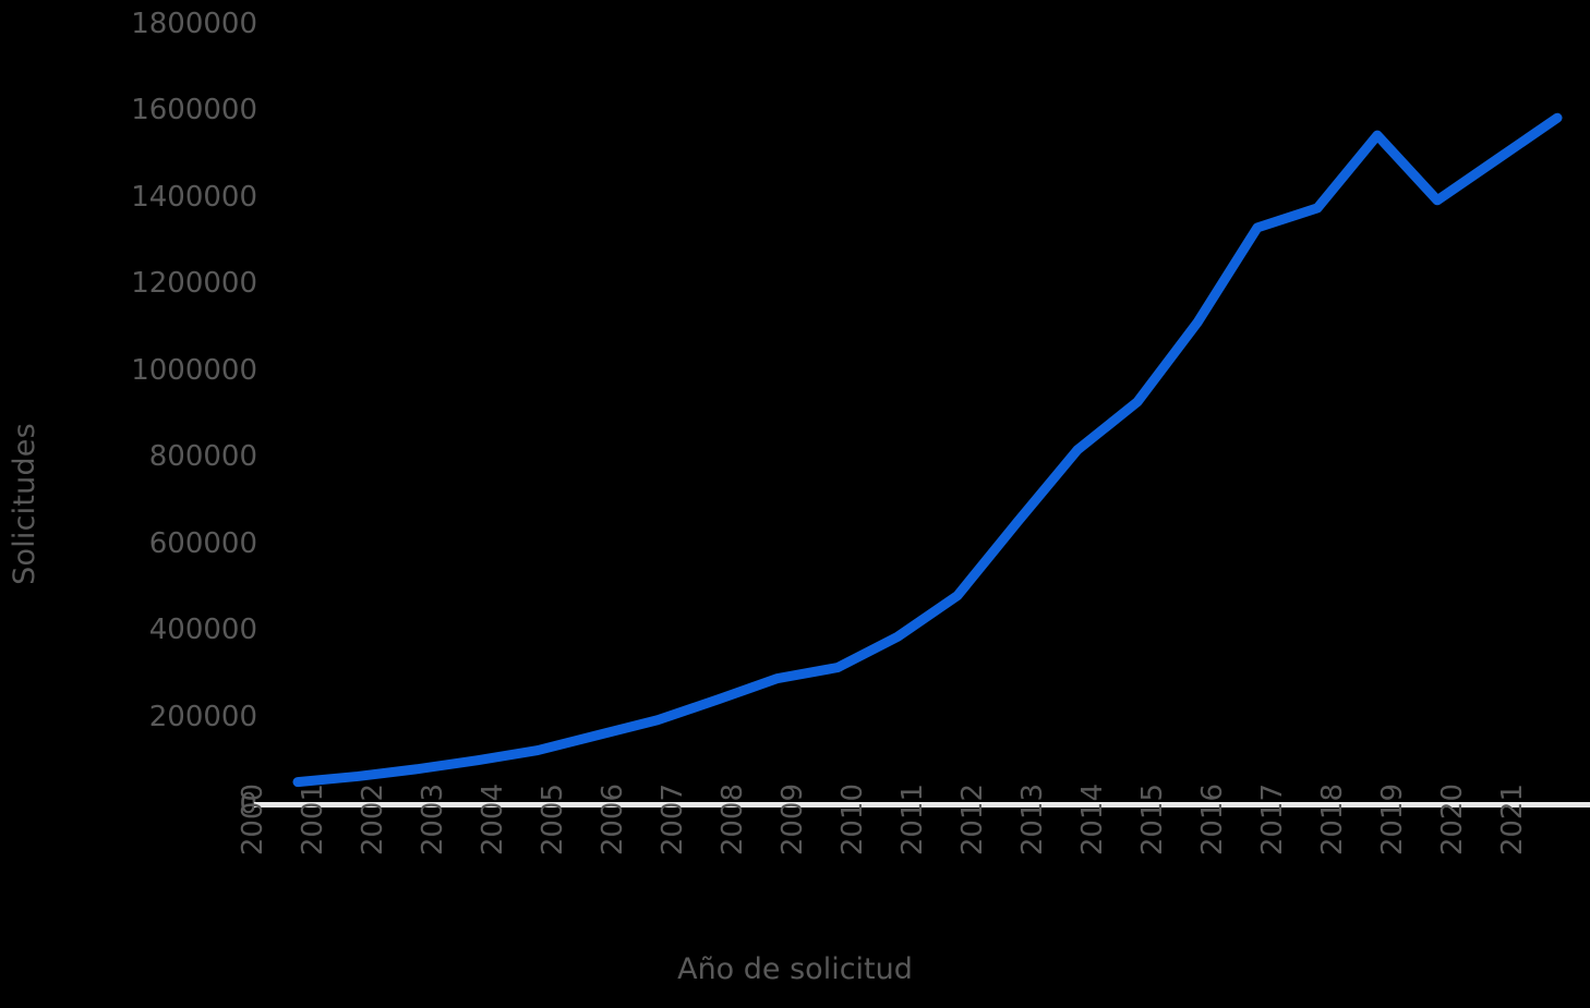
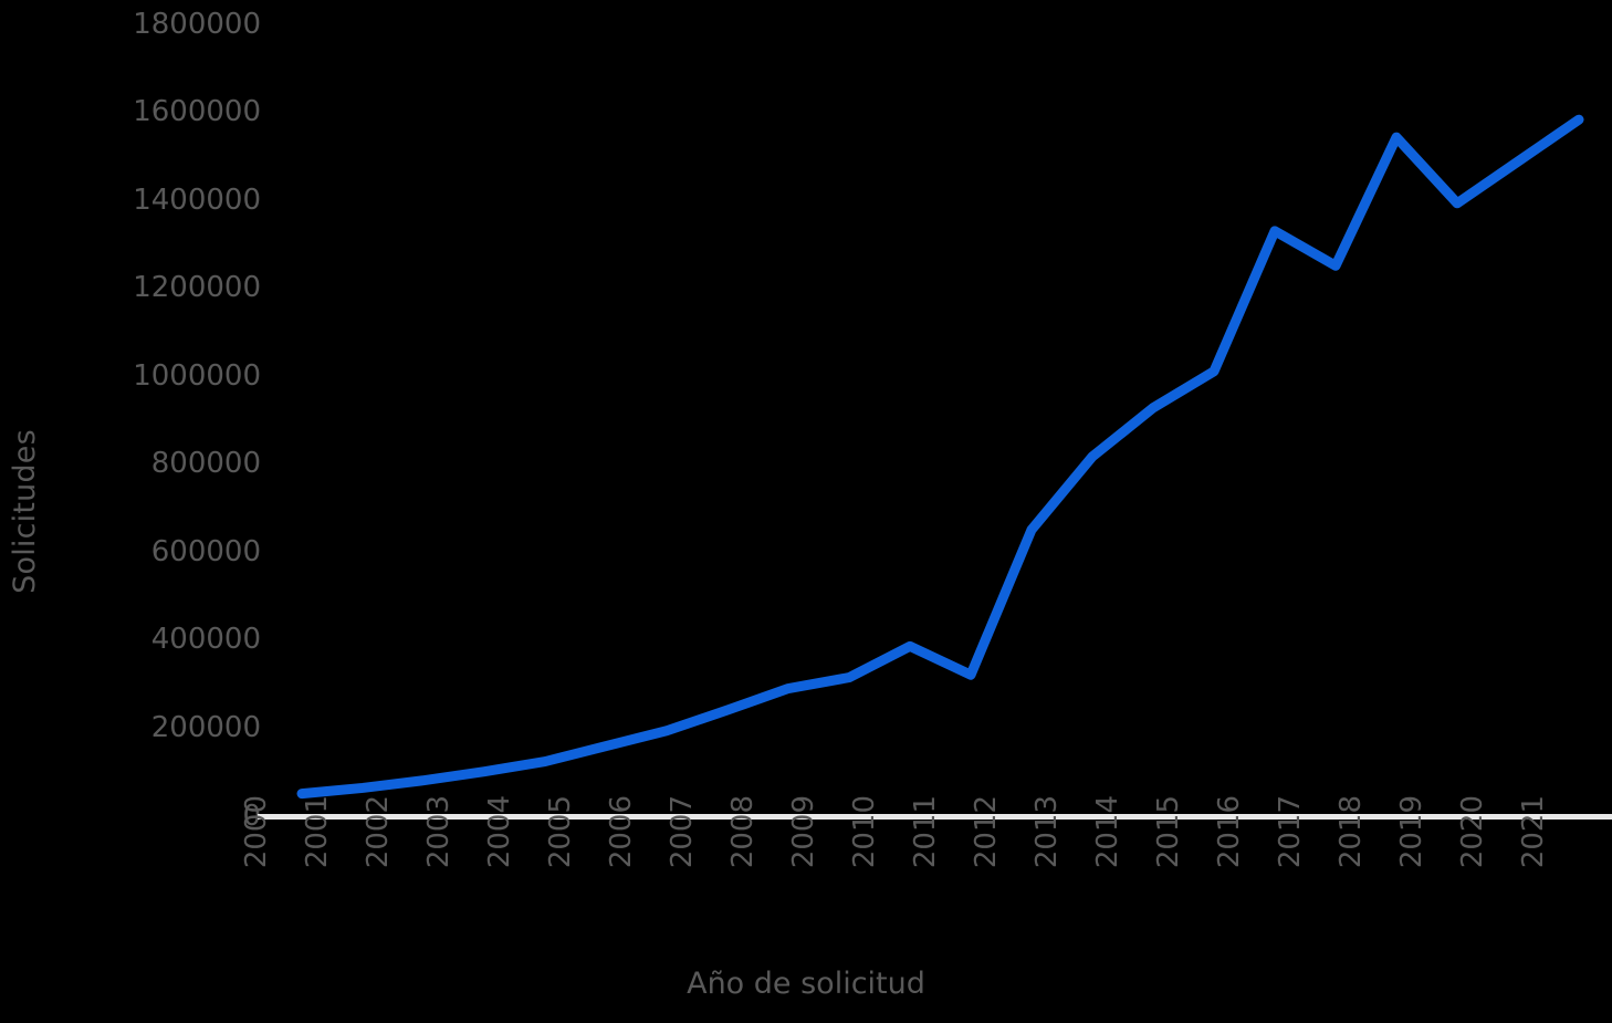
2011: 480000 -> 320000
2015: 1110000 -> 1010000
2017: 1370000 -> 1250000
